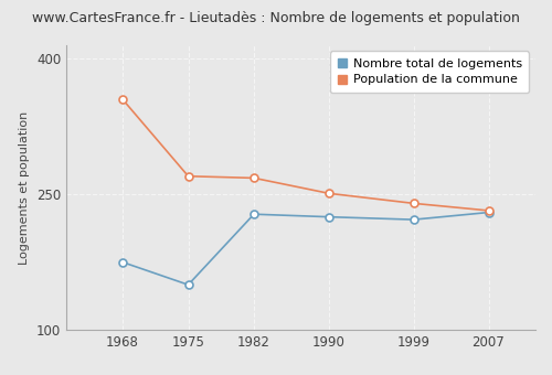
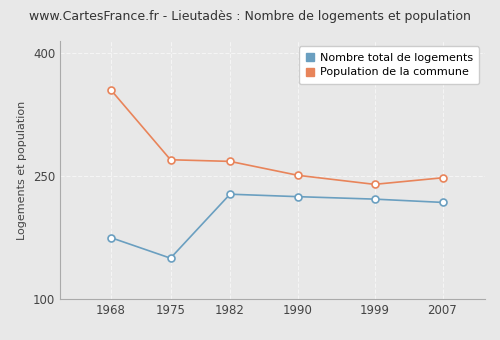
Nombre total de logements/2007: 230 -> 218
Population de la commune/2007: 232 -> 248
